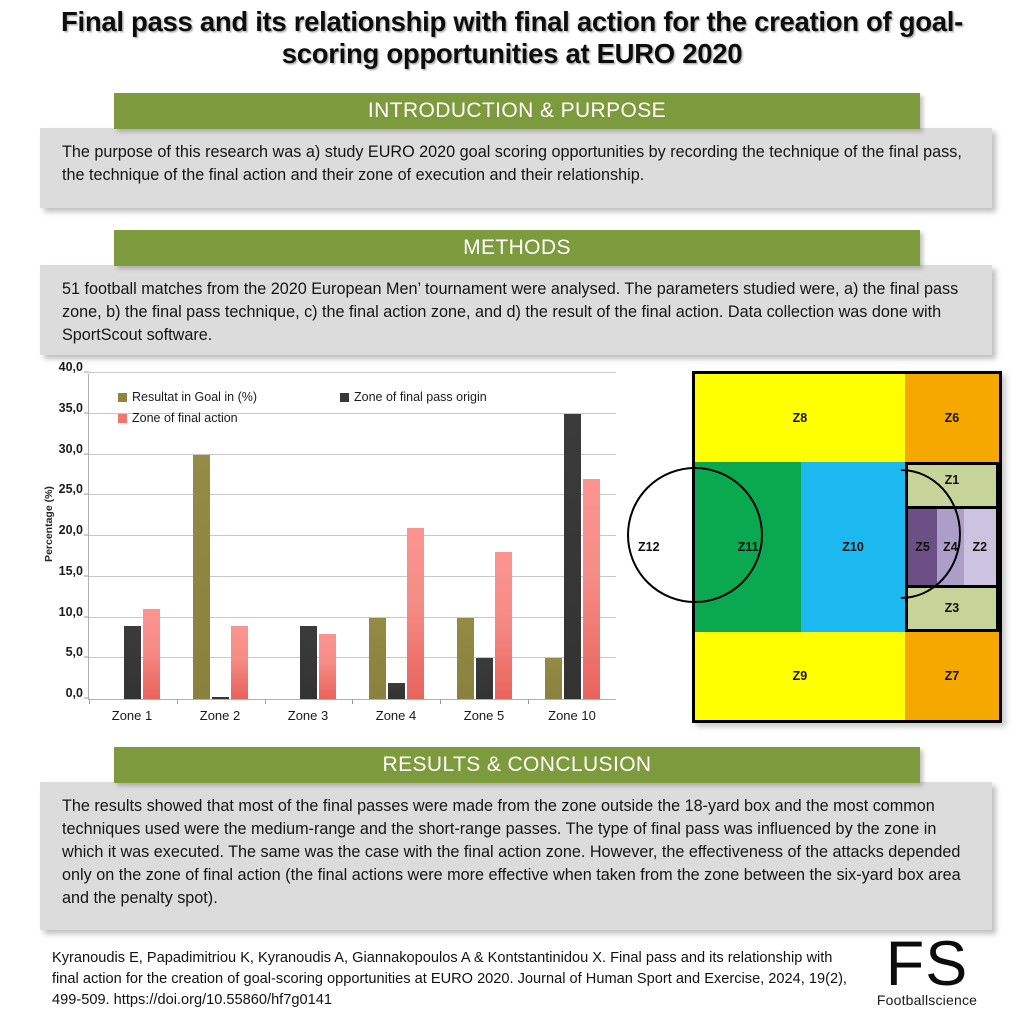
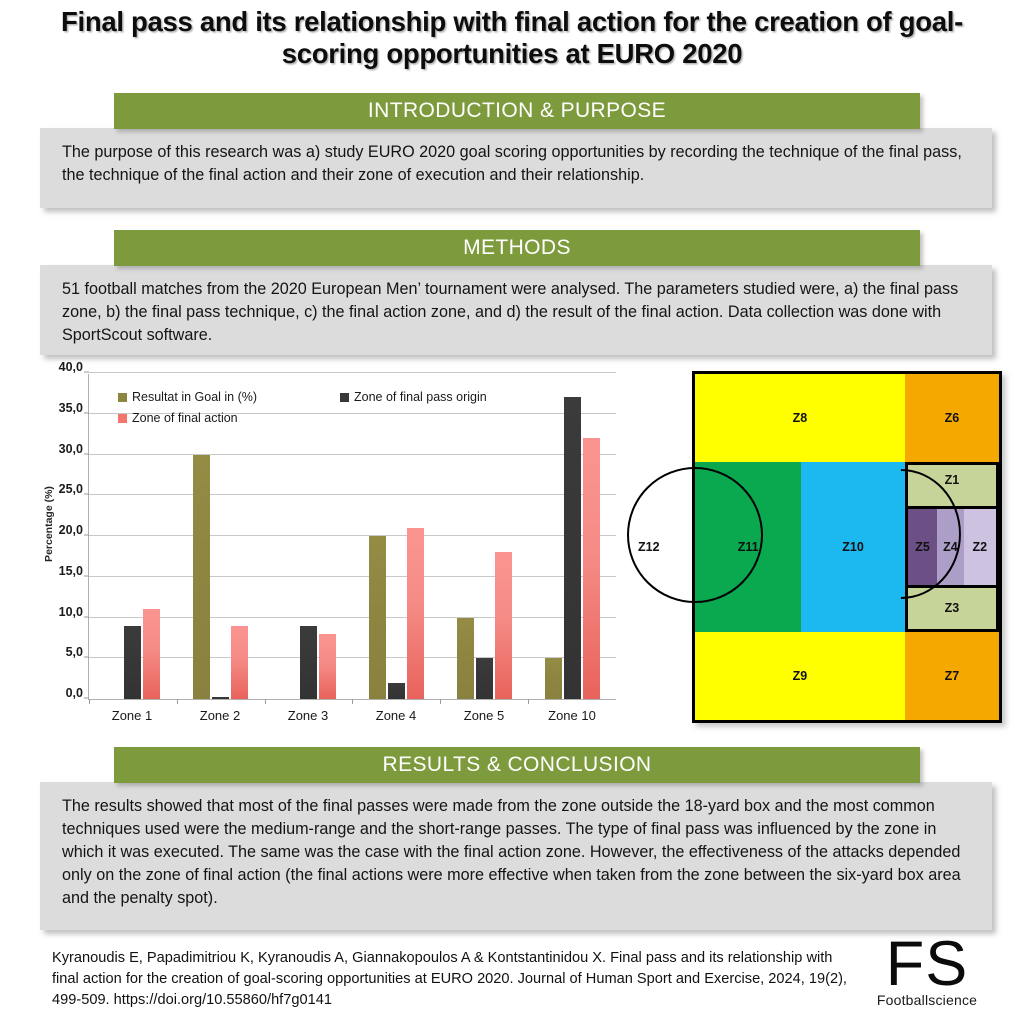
Resultat in Goal in (%)/Zone 4: 10 -> 20
Zone of final pass origin/Zone 10: 35 -> 37
Zone of final action/Zone 10: 27 -> 32
